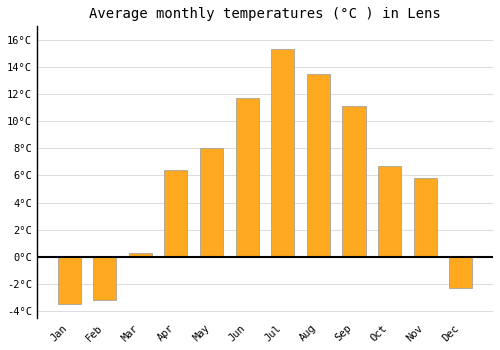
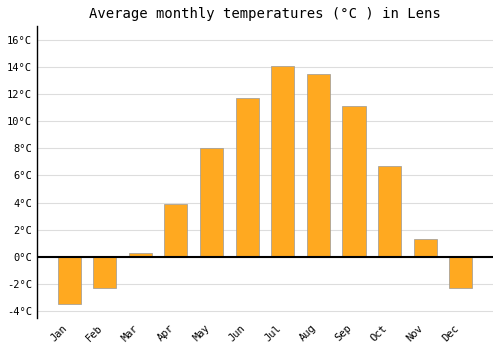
Feb: -3.2°C -> -2.3°C
Apr: 6.4°C -> 3.9°C
Jul: 15.3°C -> 14.1°C
Nov: 5.8°C -> 1.3°C
